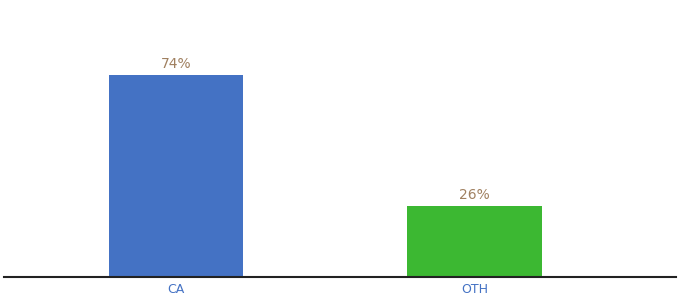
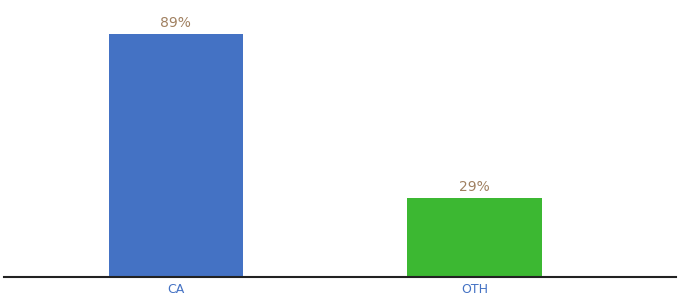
CA: 74% -> 89%
OTH: 26% -> 29%
